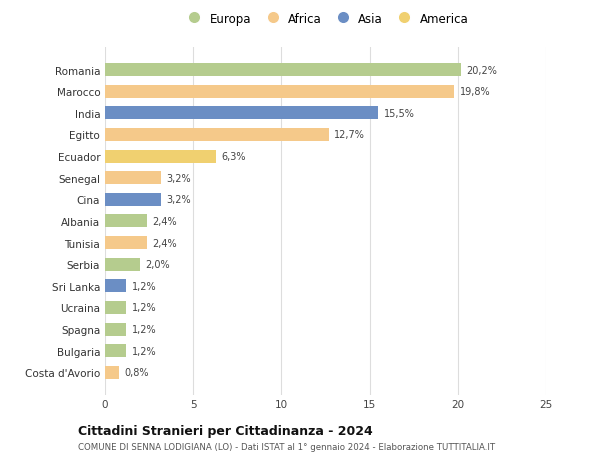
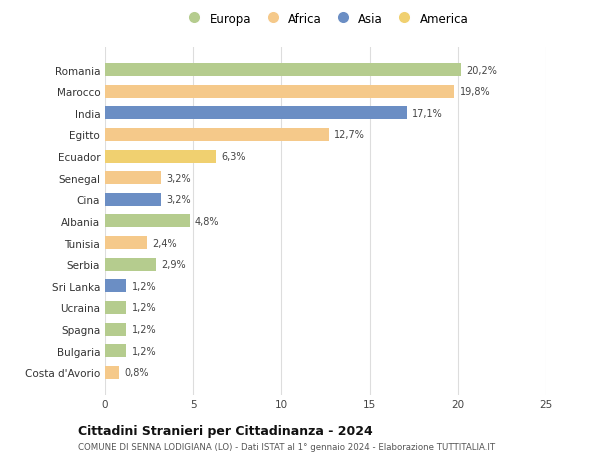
India: 15,5% -> 17,1%
Albania: 2,4% -> 4,8%
Serbia: 2,0% -> 2,9%
